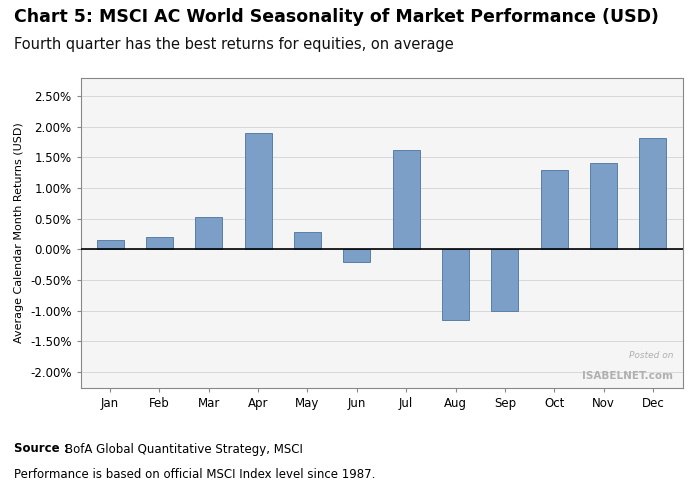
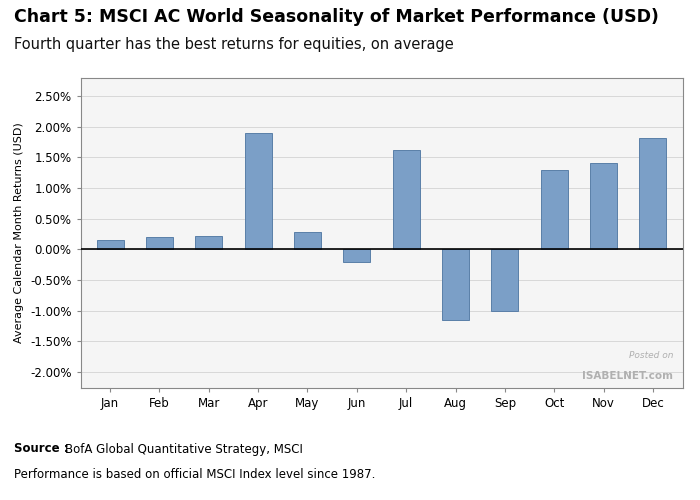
Mar: 0.53% -> 0.22%
